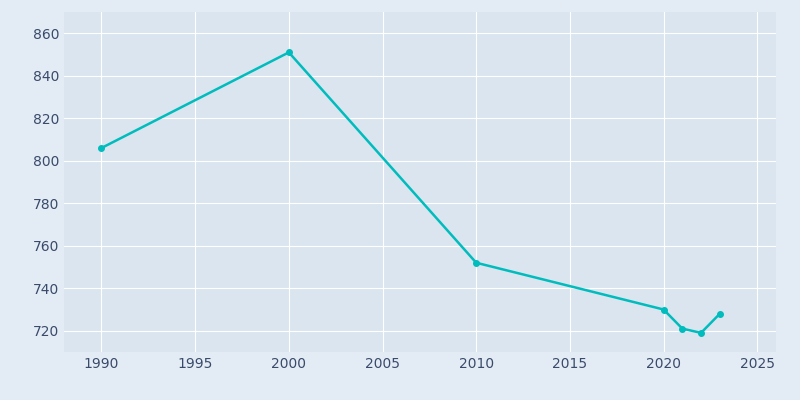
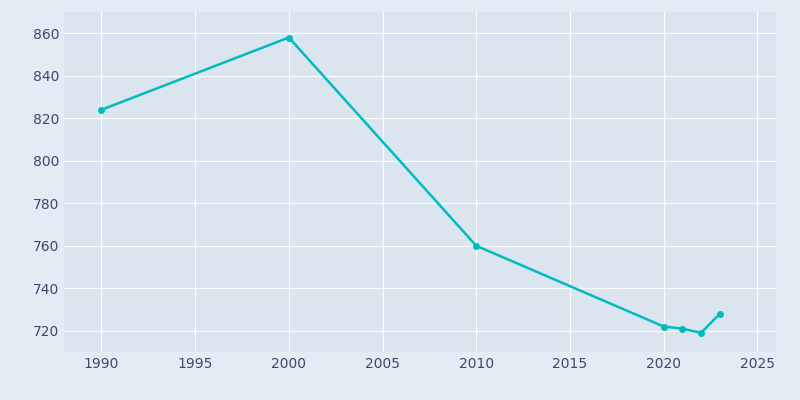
1990: 806 -> 824
2000: 851 -> 858
2010: 752 -> 760
2020: 730 -> 722
